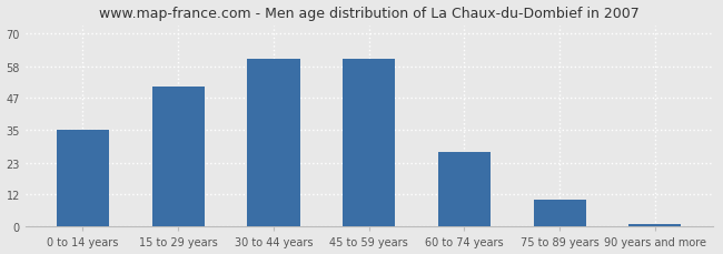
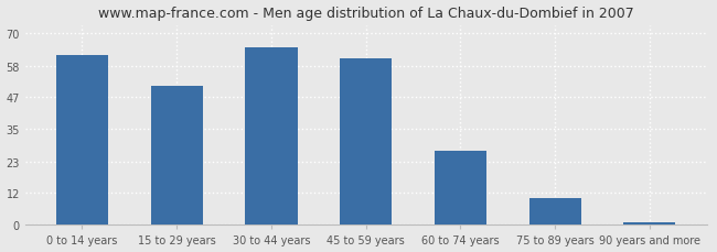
0 to 14 years: 35 -> 62
30 to 44 years: 61 -> 65
